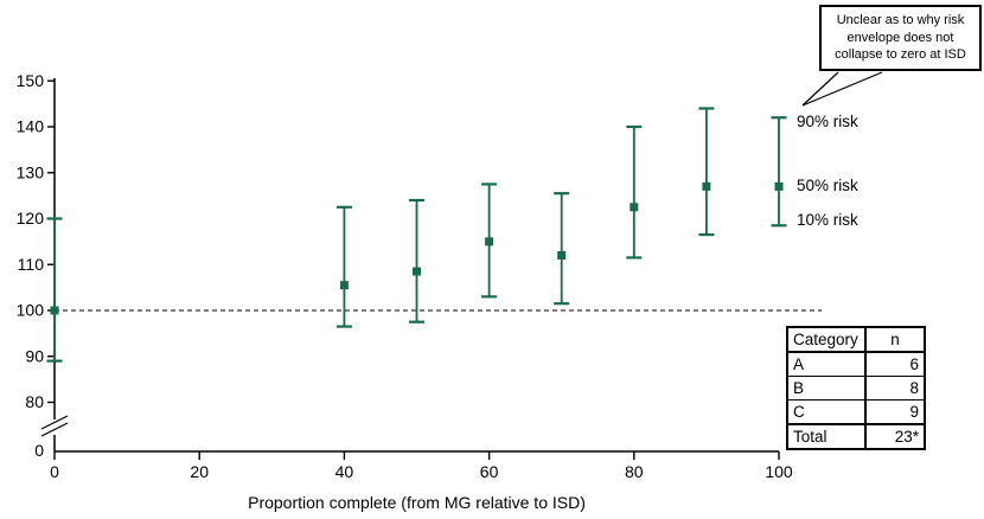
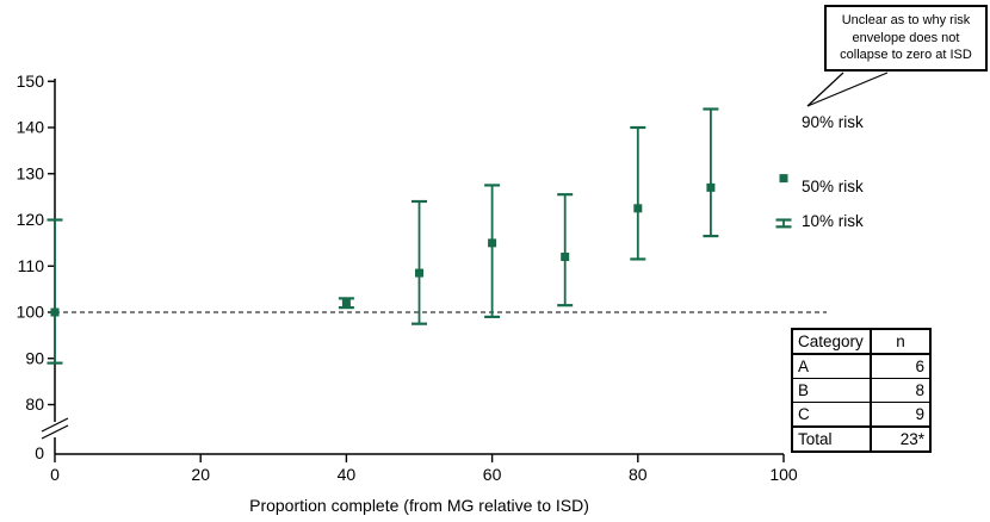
90% risk/40: 122 -> 103
50% risk/40: 106 -> 102
10% risk/40: 96 -> 101
10% risk/60: 103 -> 99
90% risk/100: 142 -> 120
50% risk/100: 127 -> 129
